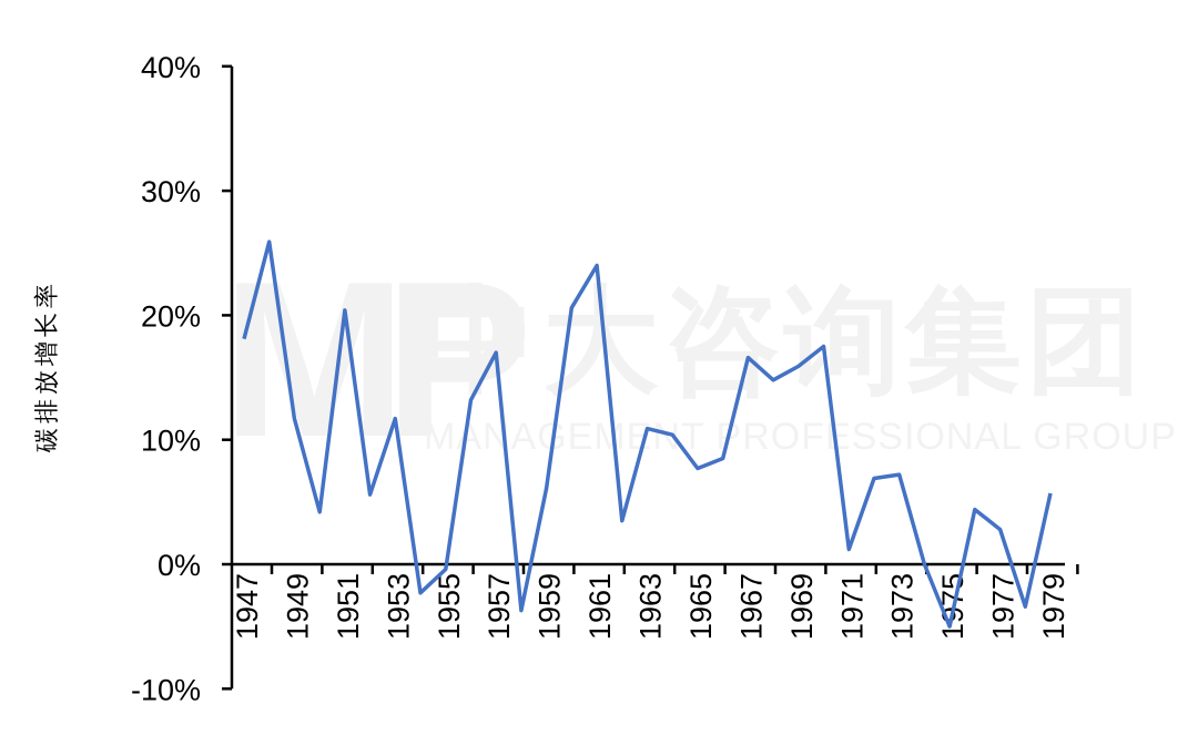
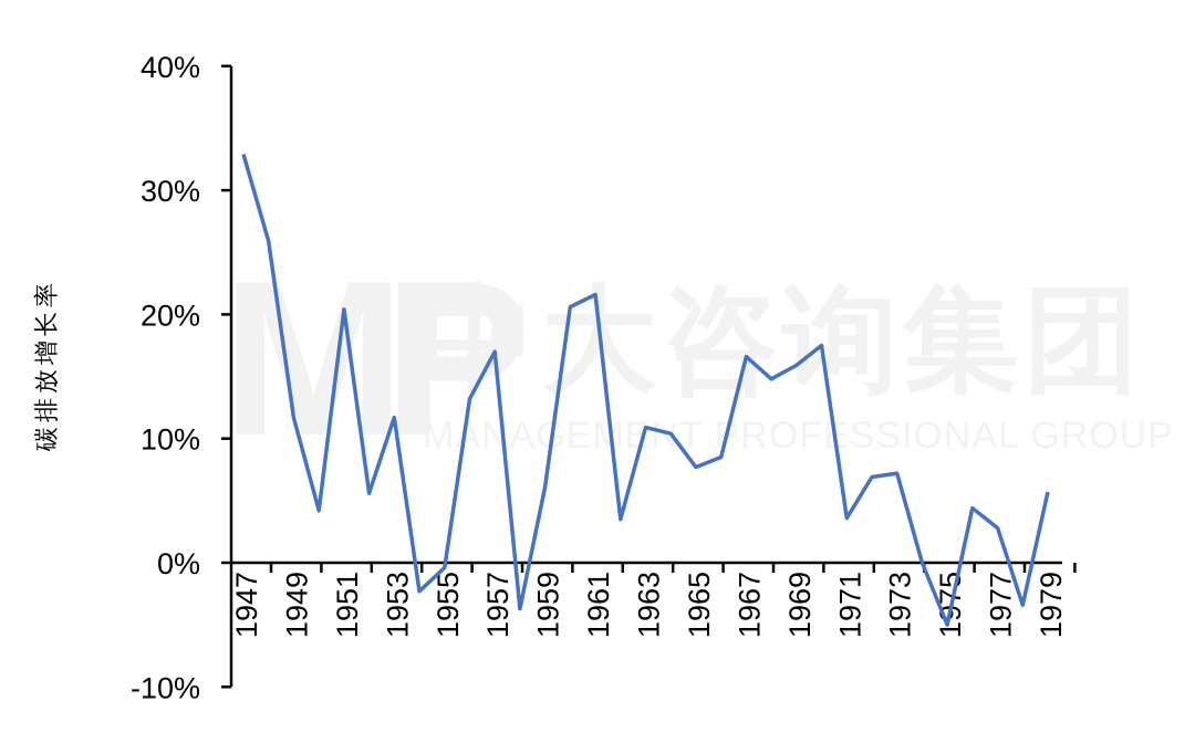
1947: 18.1% -> 32.9%
1961: 24.0% -> 21.6%
1971: 1.2% -> 3.6%
